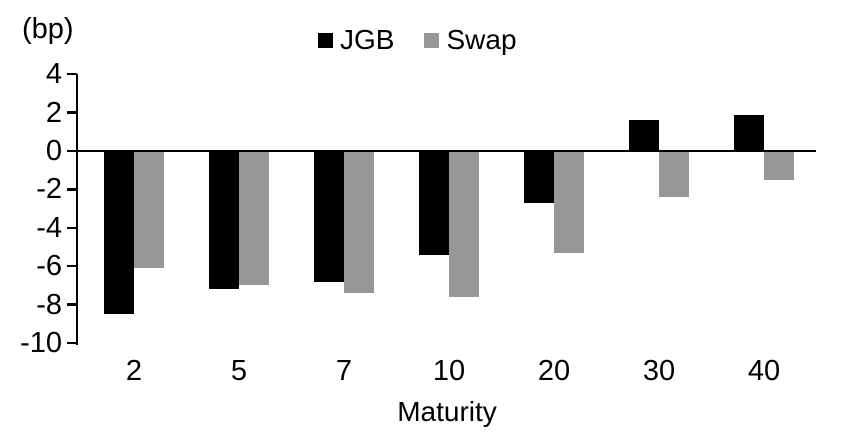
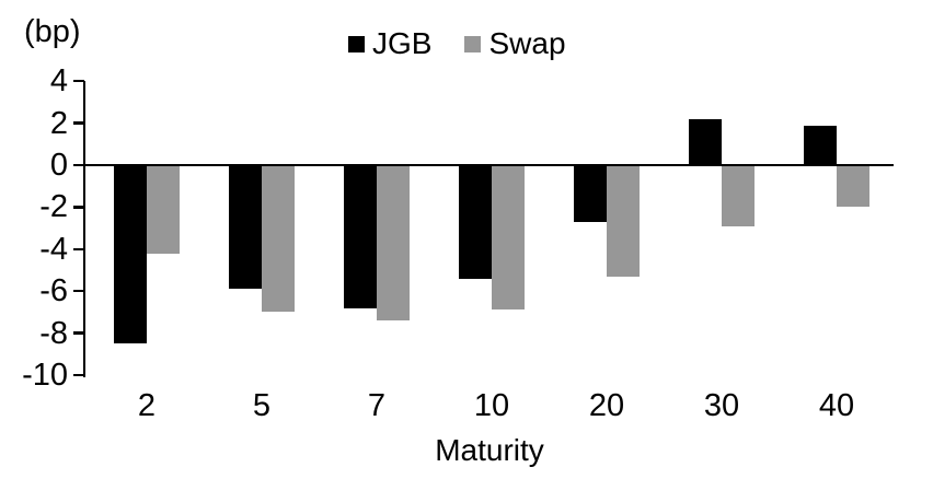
Swap/2: -6.1 -> -4.2
JGB/5: -7.2 -> -5.9
Swap/10: -7.6 -> -6.9
JGB/30: 1.6 -> 2.2
Swap/30: -2.4 -> -2.9
Swap/40: -1.5 -> -2.0
